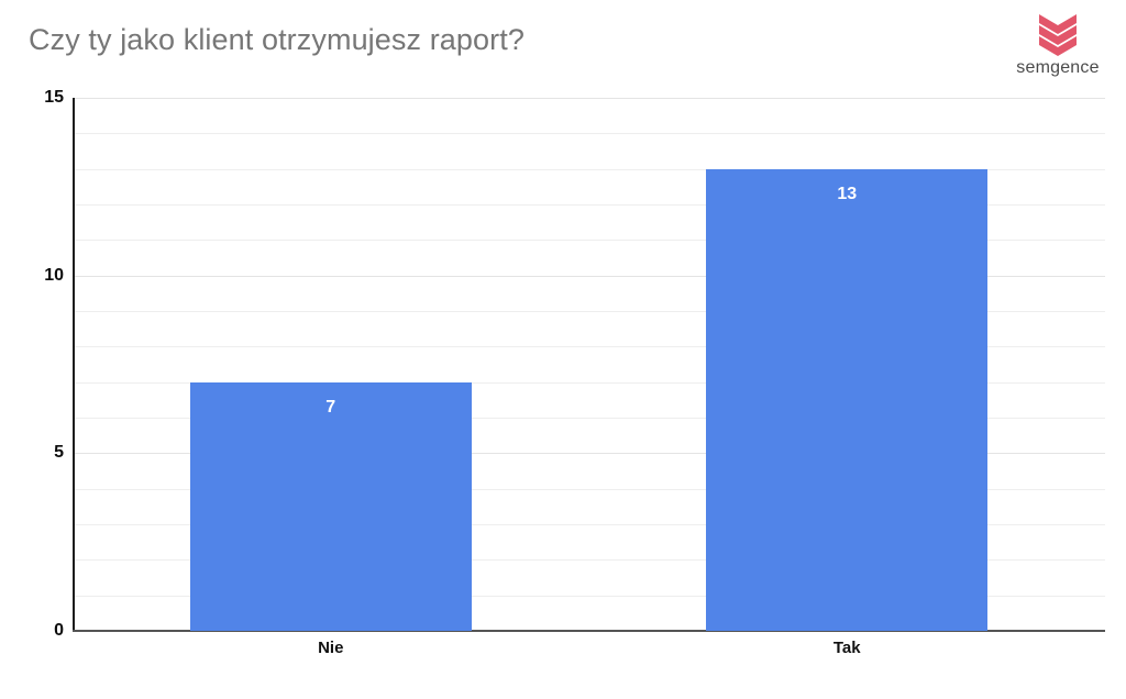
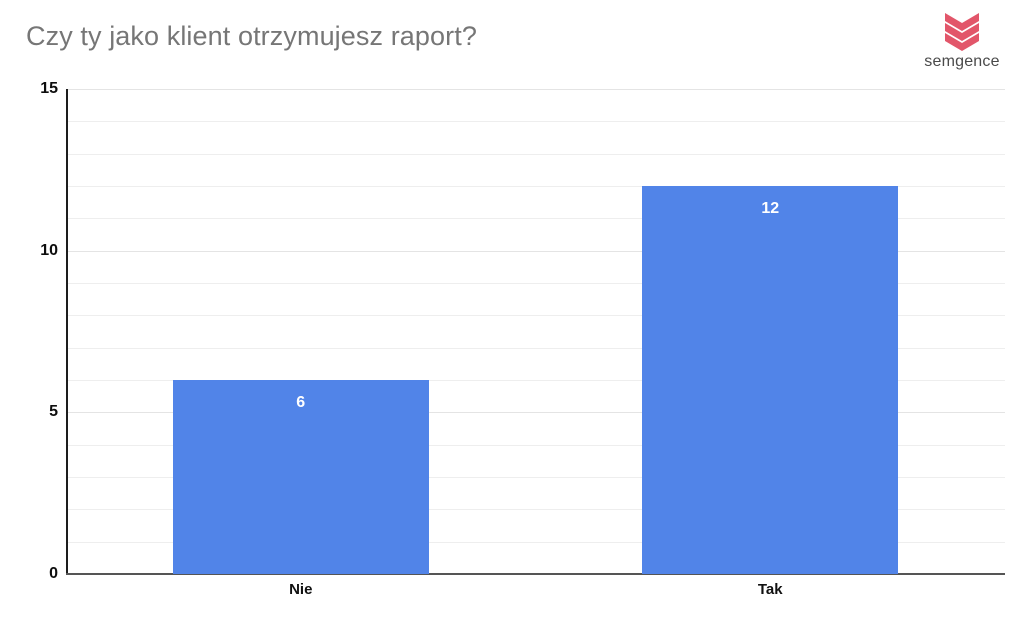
Nie: 7 -> 6
Tak: 13 -> 12
